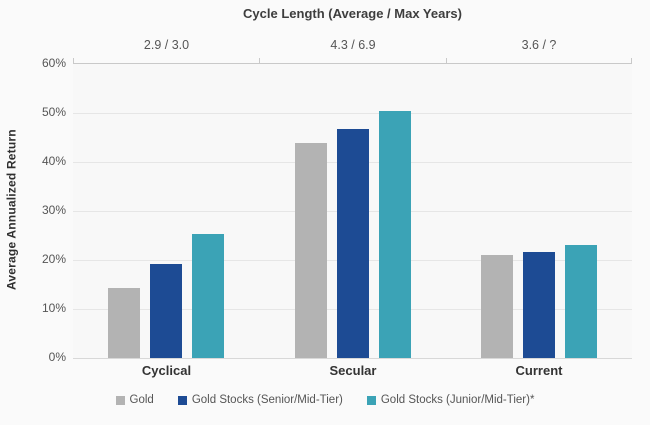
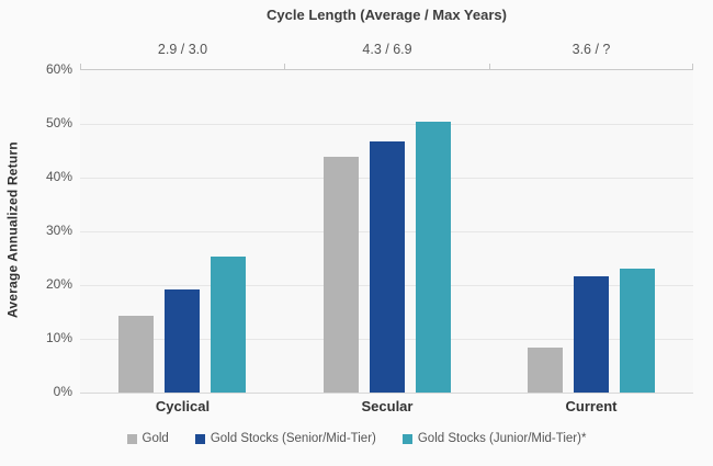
Gold/Current: 21% -> 8%
